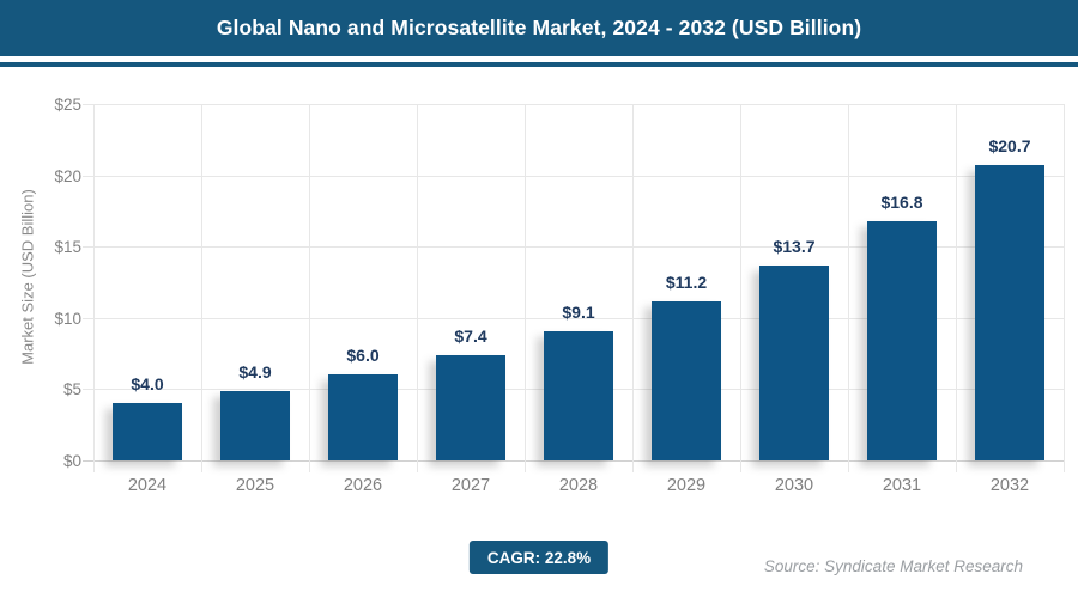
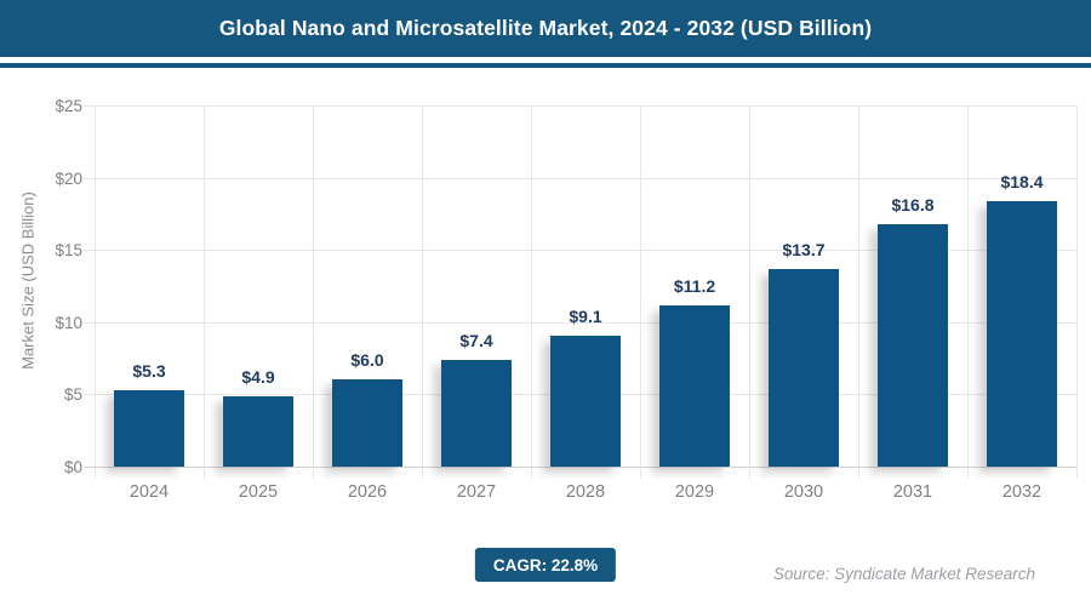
2024: $4.0 -> $5.3
2032: $20.7 -> $18.4
